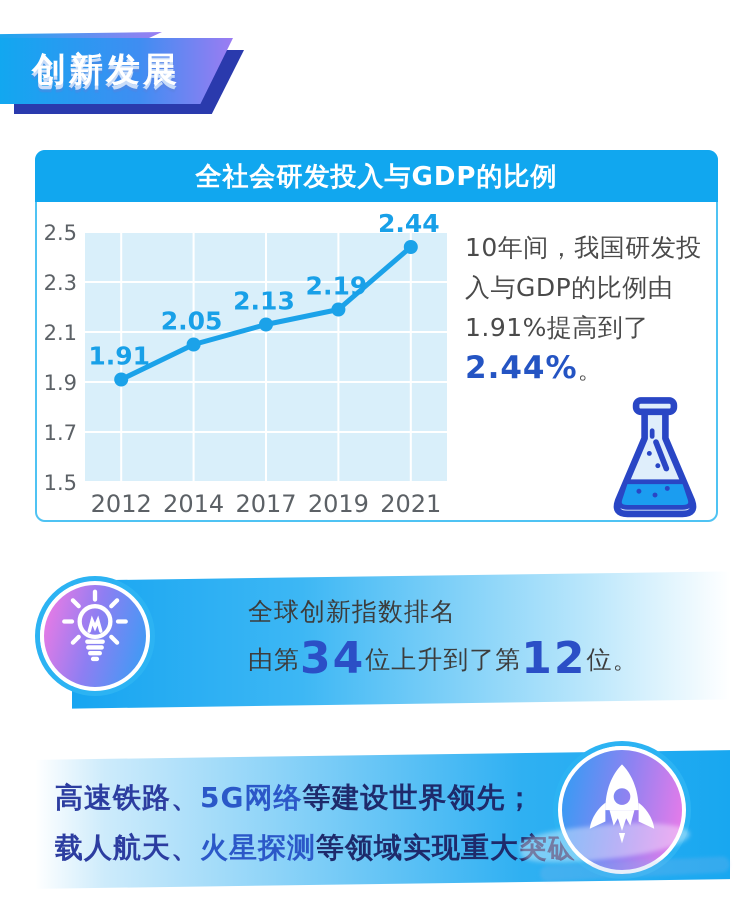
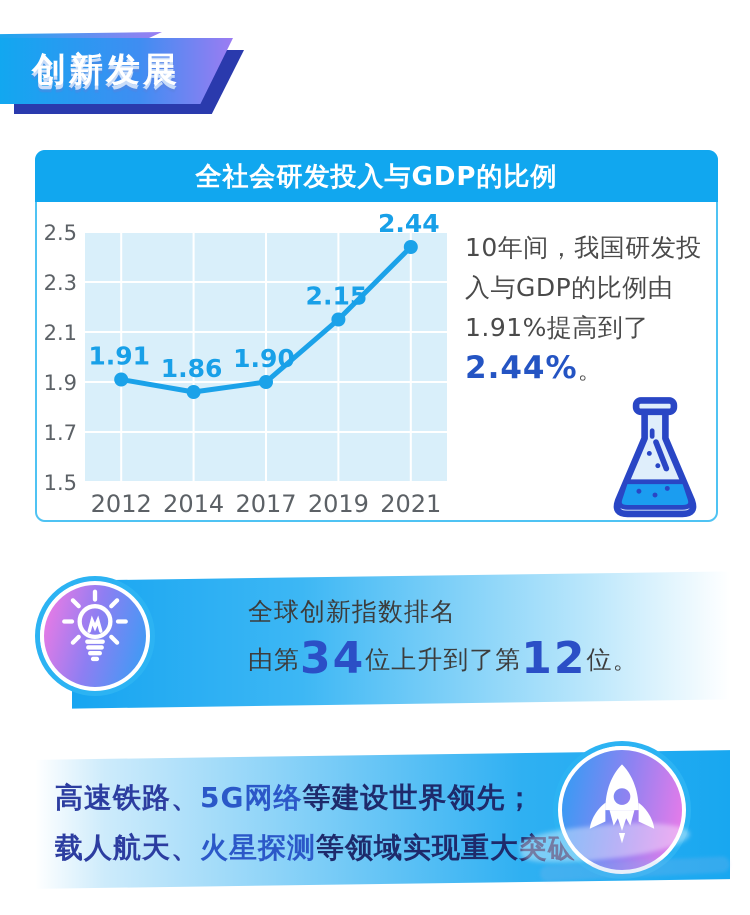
2014: 2.05 -> 1.86
2017: 2.13 -> 1.90
2019: 2.19 -> 2.15
